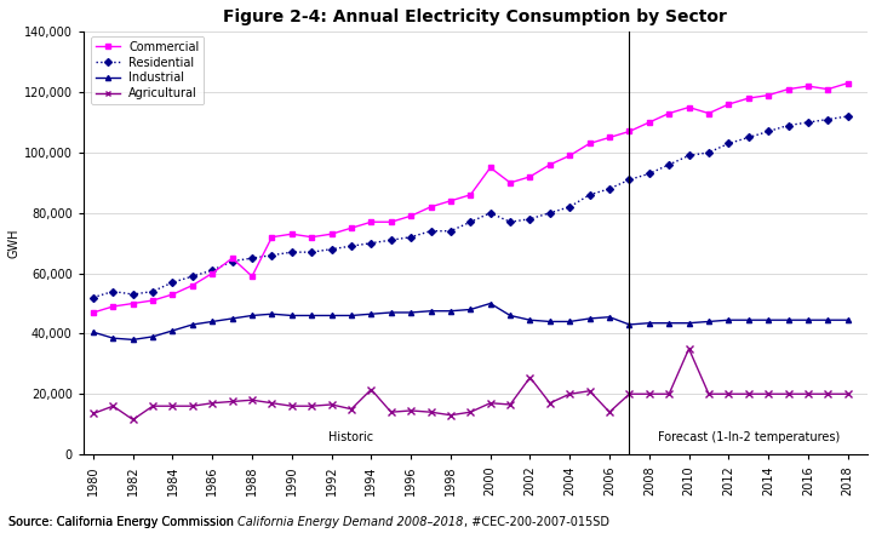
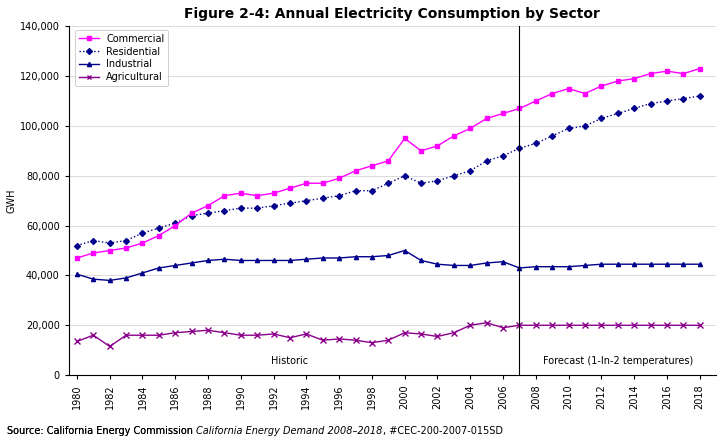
Commercial/1988: 59,000 -> 68,000
Agricultural/1994: 21,500 -> 16,500
Agricultural/2002: 25,500 -> 15,500
Agricultural/2006: 14,000 -> 19,000
Agricultural/2010: 35,000 -> 20,000
